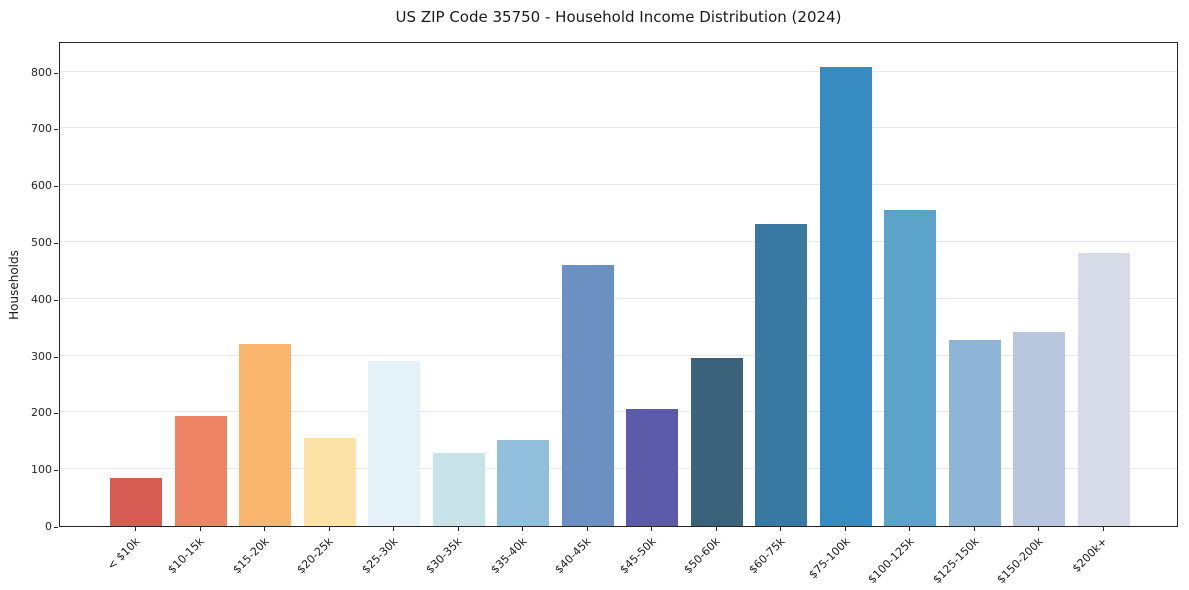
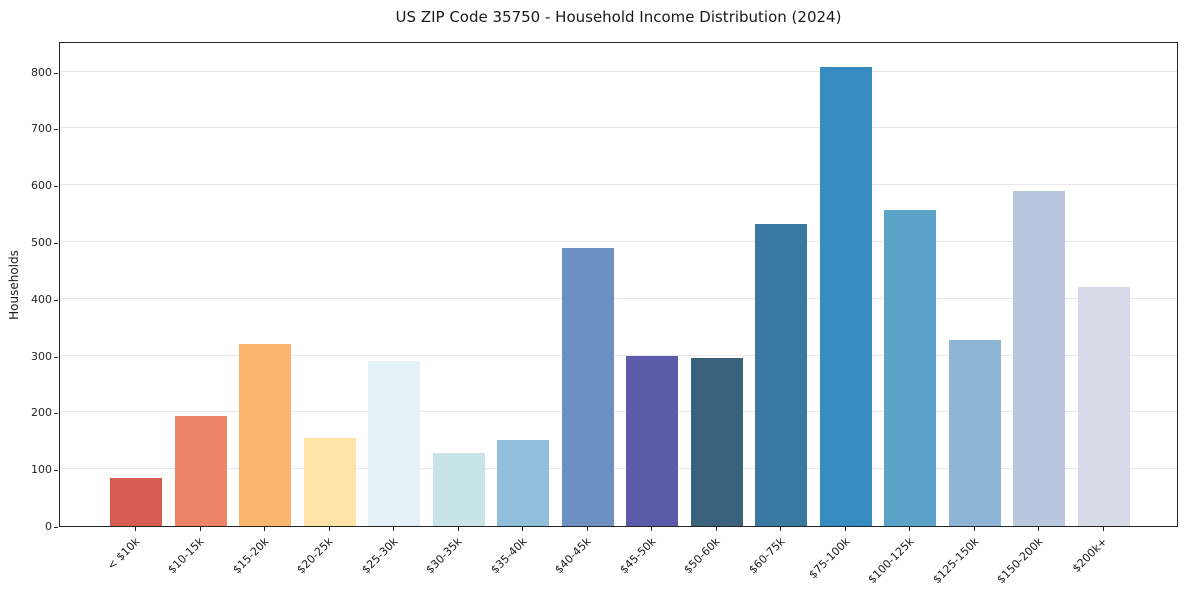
$40-45k: 460 -> 490
$45-50k: 210 -> 300
$150-200k: 340 -> 590
$200k+: 480 -> 420
